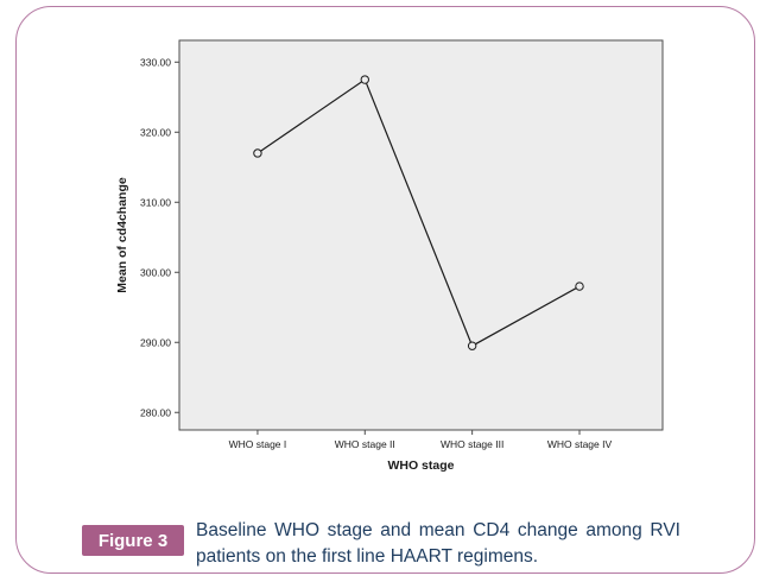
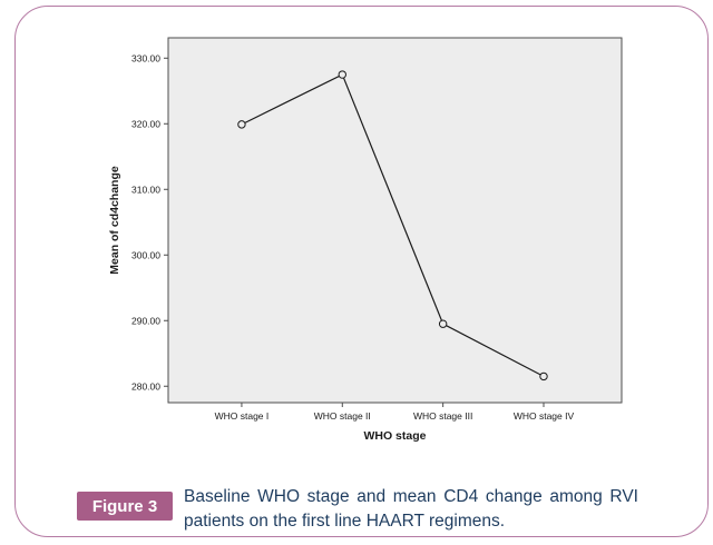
WHO stage I: 317 -> 320
WHO stage IV: 298 -> 282
